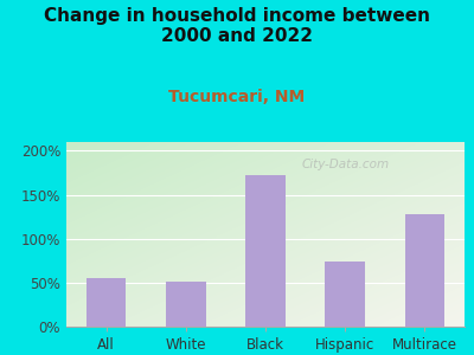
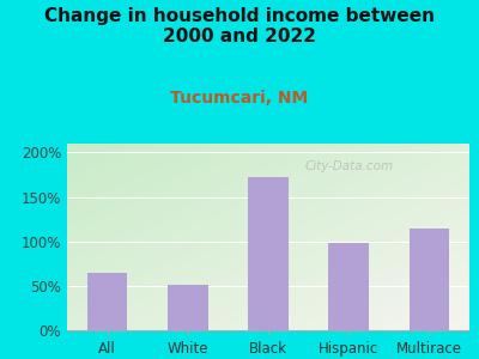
All: 55% -> 64%
Hispanic: 74% -> 98%
Multirace: 128% -> 114%
